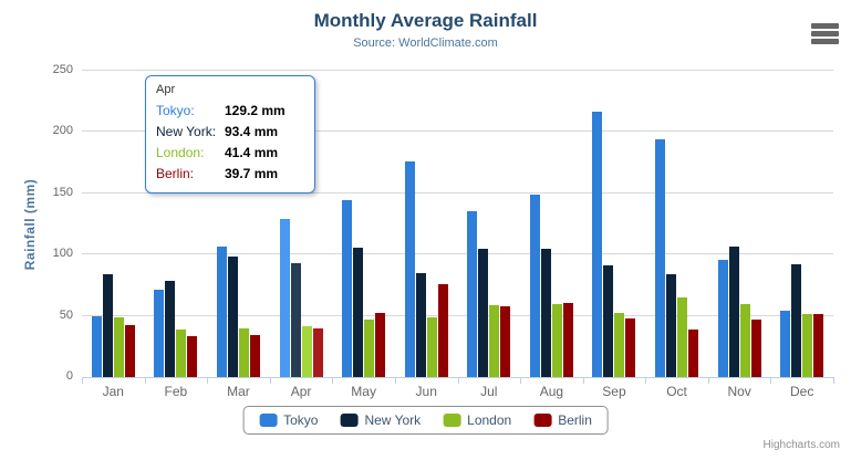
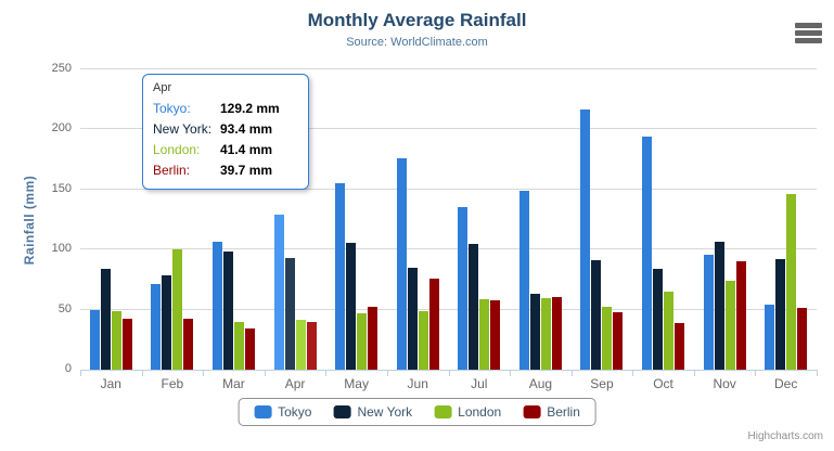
London/Feb: 39 -> 100
Berlin/Feb: 33 -> 42
Tokyo/May: 144 -> 155
New York/Aug: 104 -> 63
London/Nov: 59 -> 74
Berlin/Nov: 47 -> 90
London/Dec: 51 -> 146
